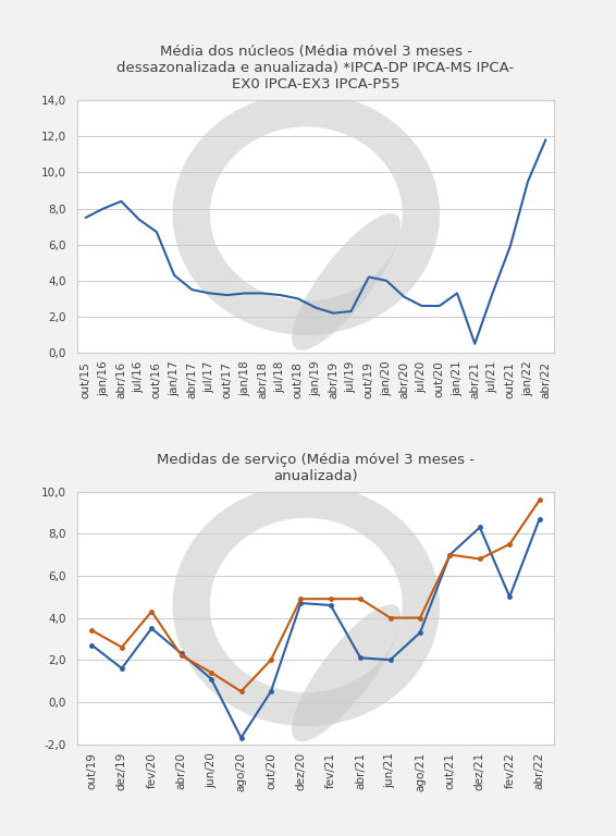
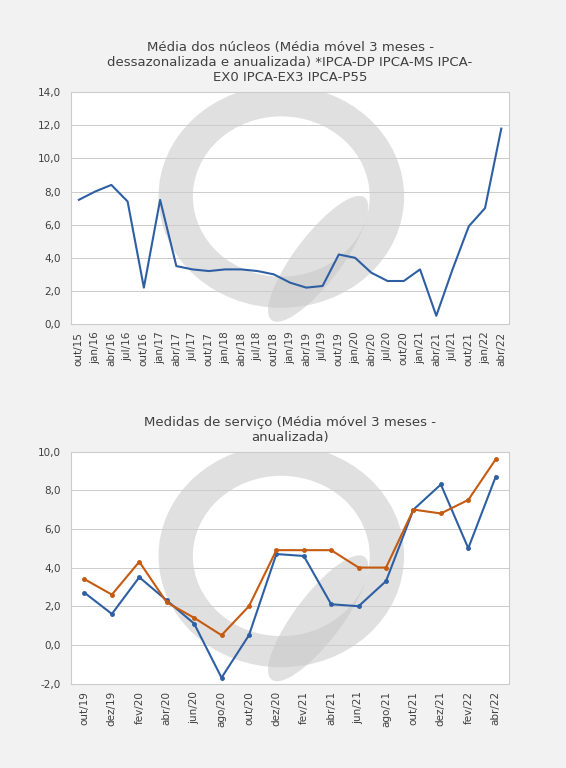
out/16: 6,7 -> 2,2
jan/17: 4,3 -> 7,5
jan/22: 9,5 -> 7,0
